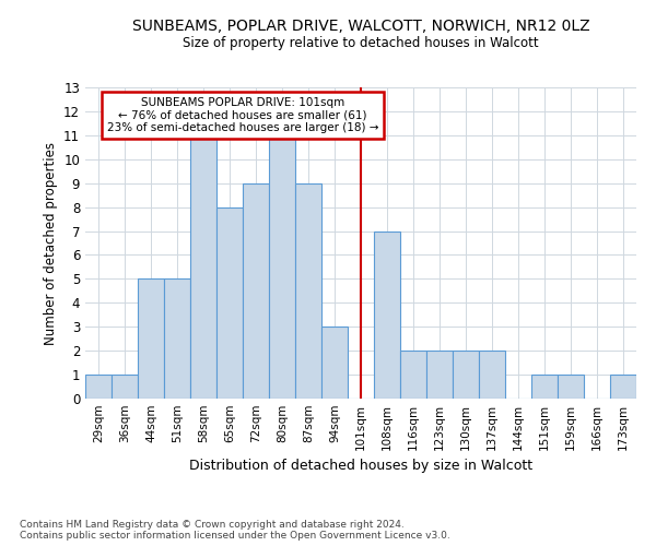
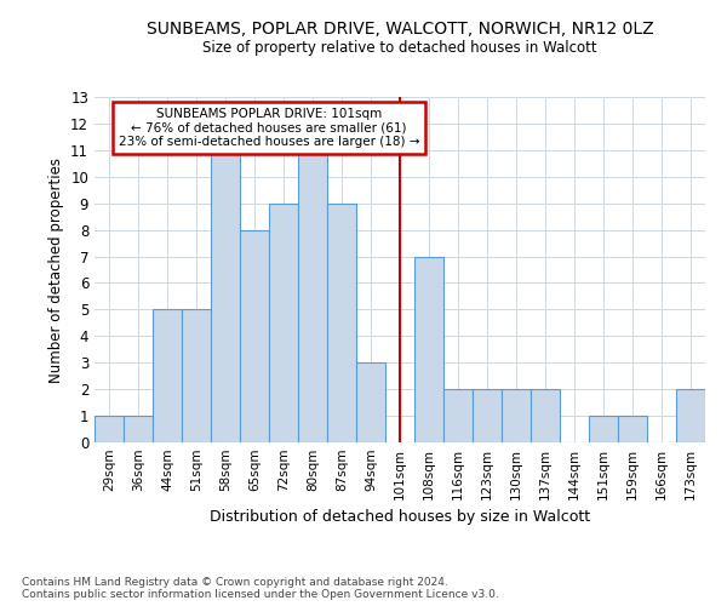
173sqm: 1 -> 2
